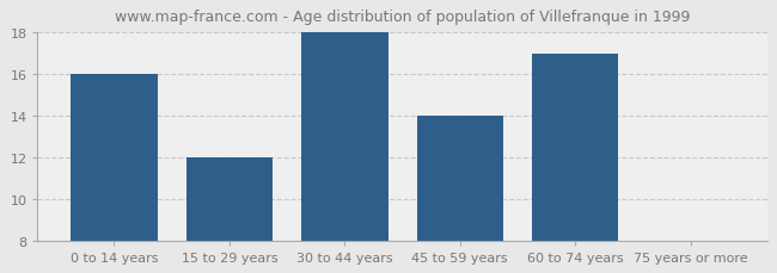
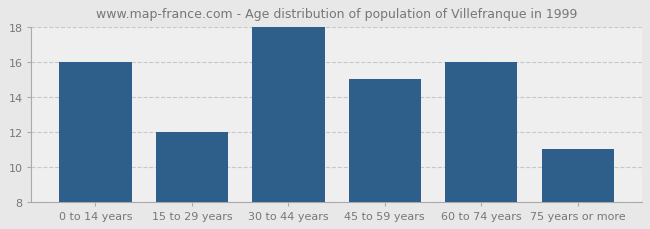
45 to 59 years: 14 -> 15
60 to 74 years: 17 -> 16
75 years or more: 8 -> 11
